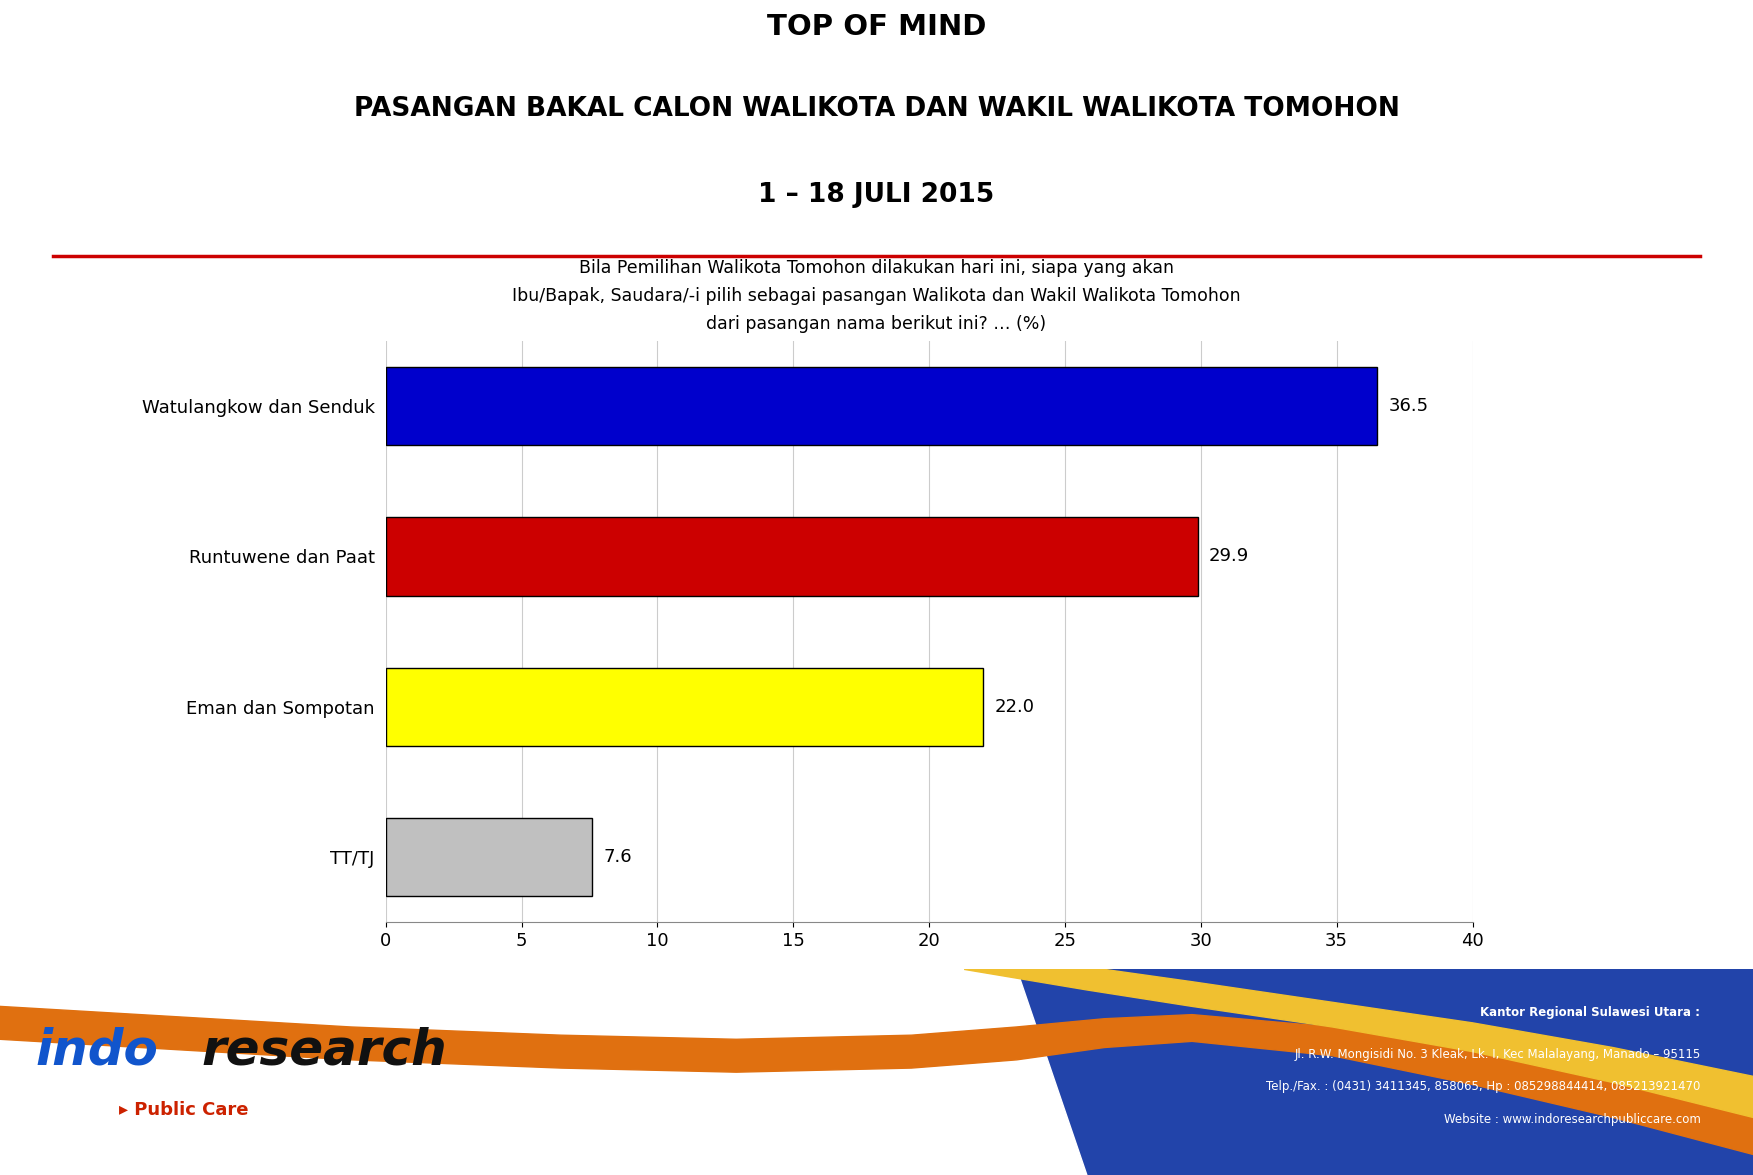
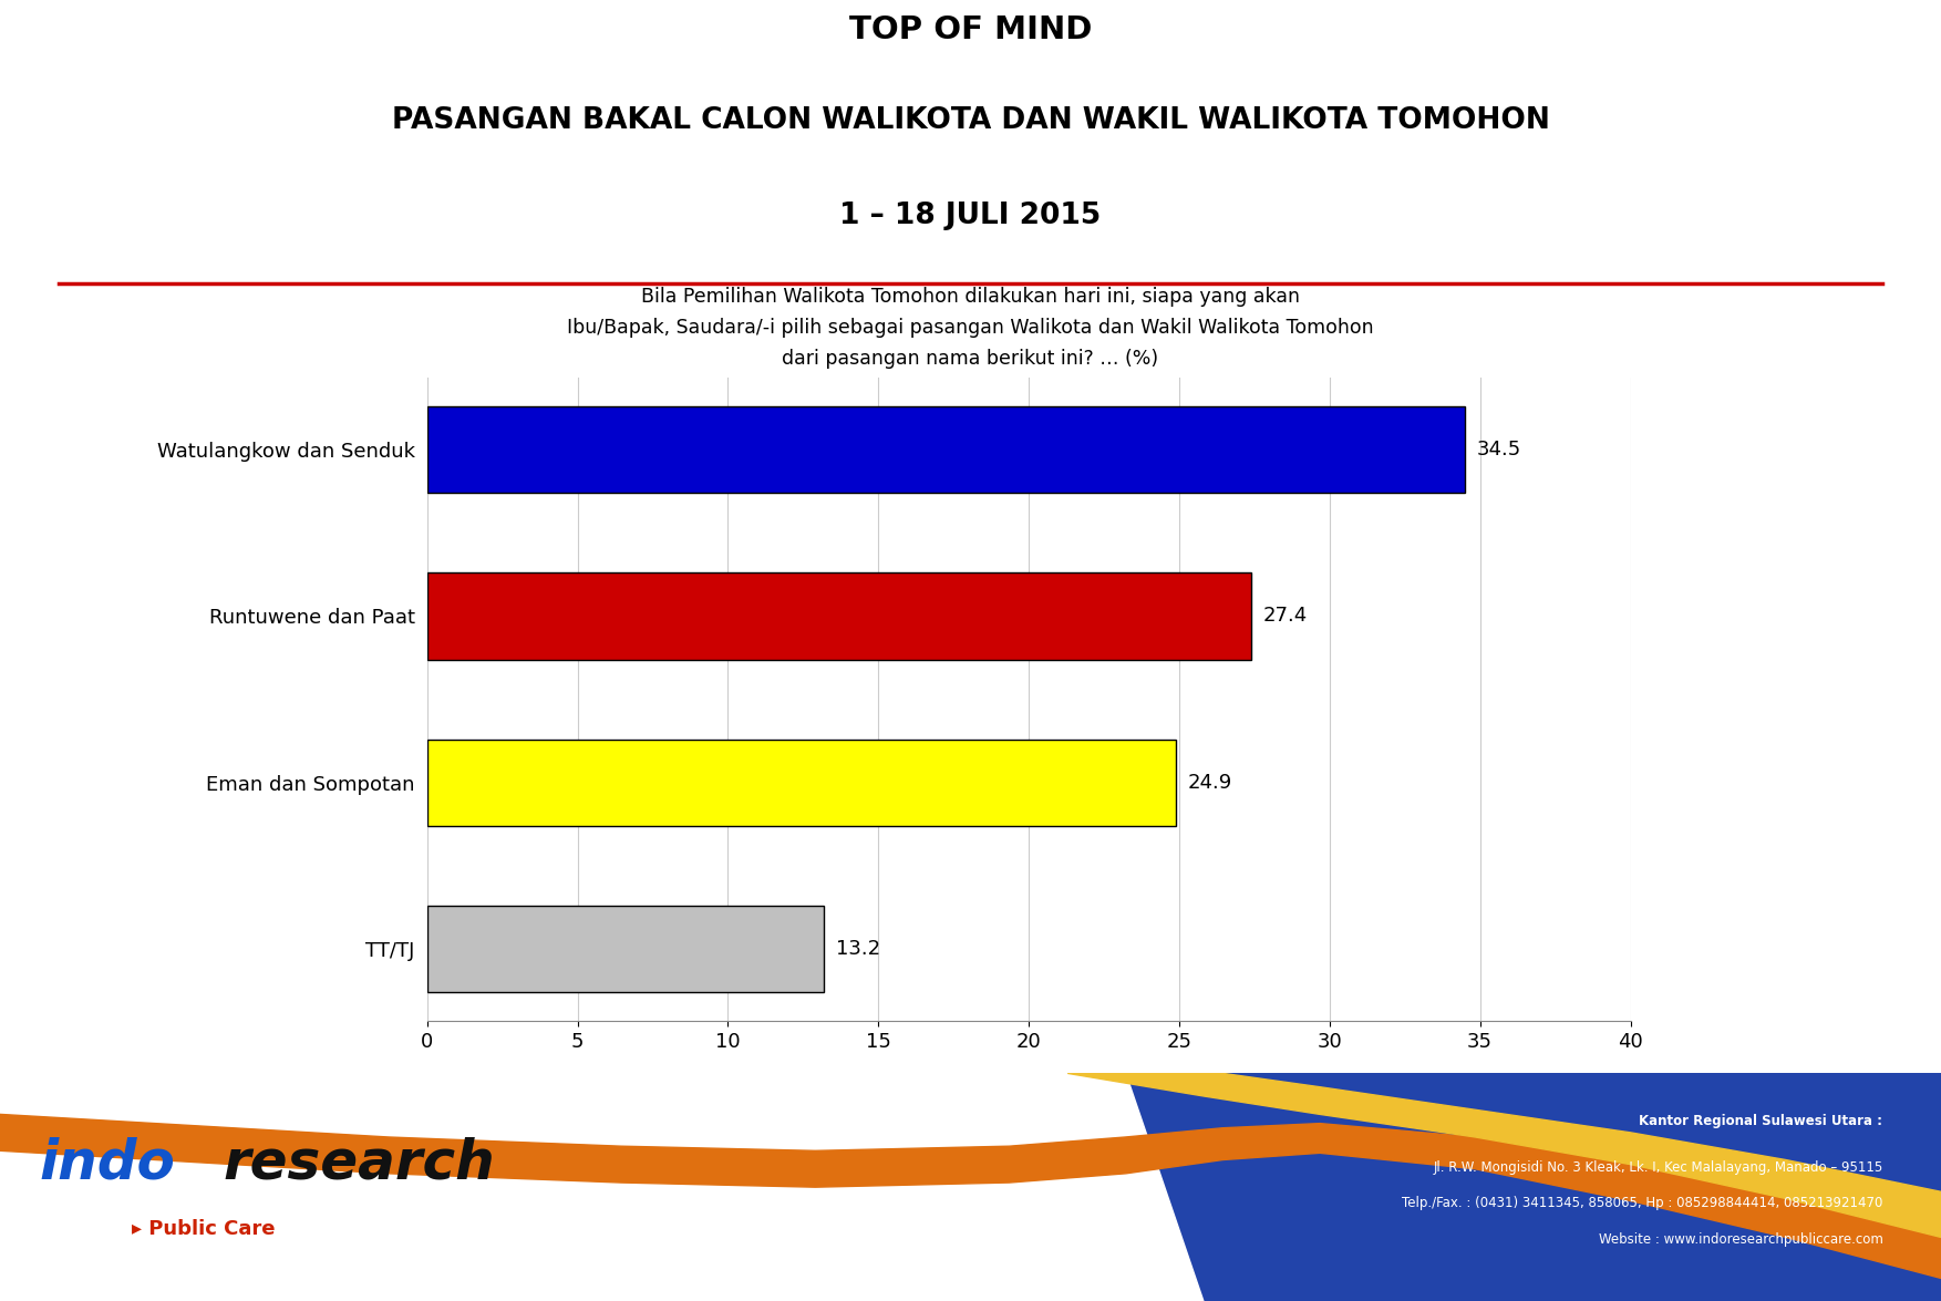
Watulangkow dan Senduk: 36.5 -> 34.5
Runtuwene dan Paat: 29.9 -> 27.4
Eman dan Sompotan: 22.0 -> 24.9
TT/TJ: 7.6 -> 13.2
